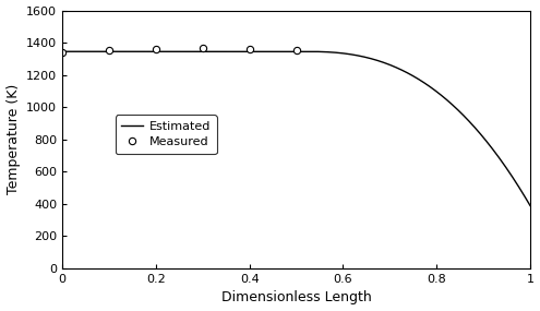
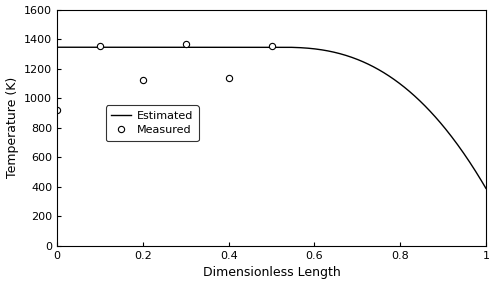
Measured/0: 1340 -> 920
Measured/0.2: 1360 -> 1120
Measured/0.4: 1360 -> 1140
